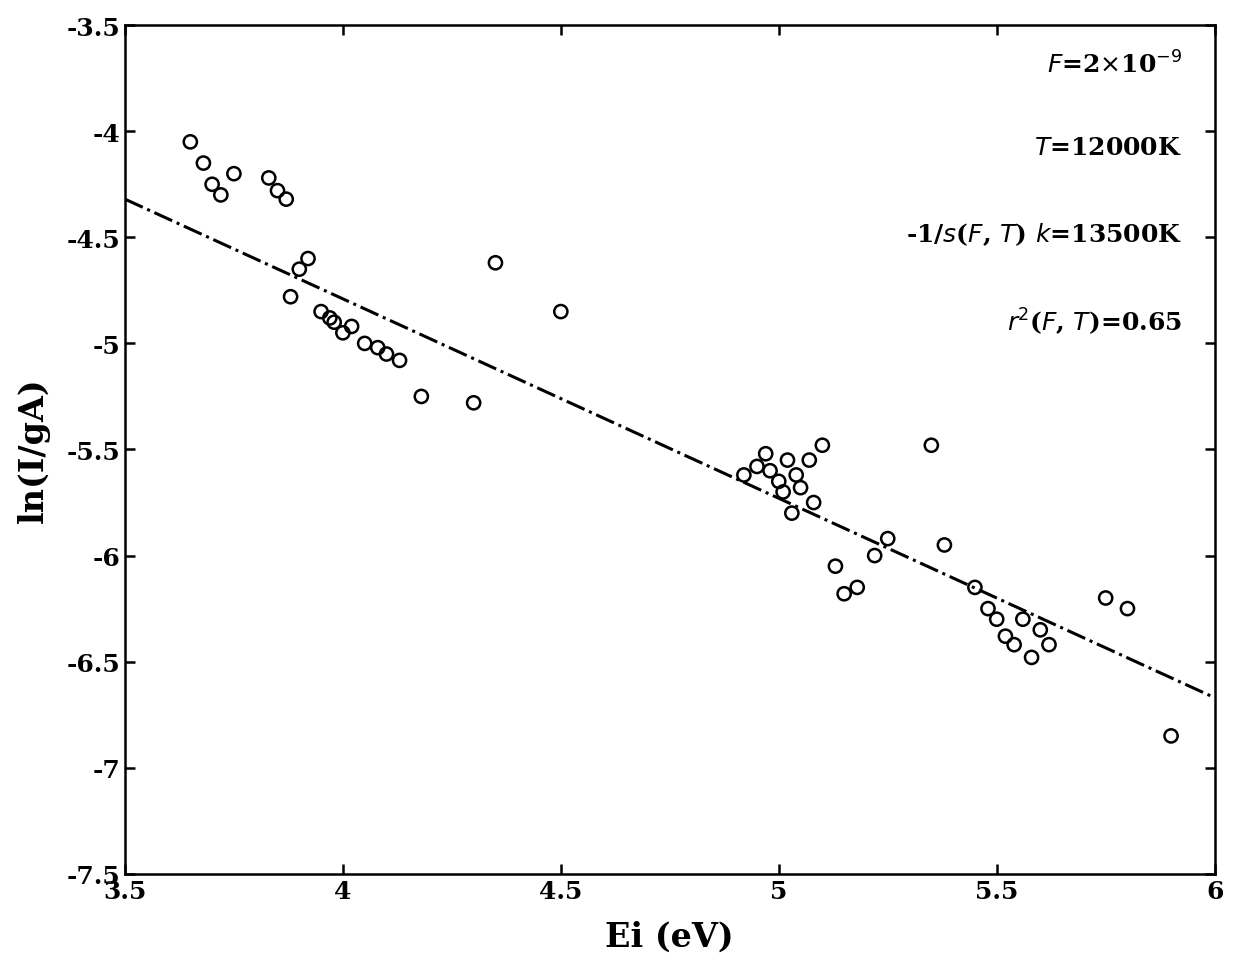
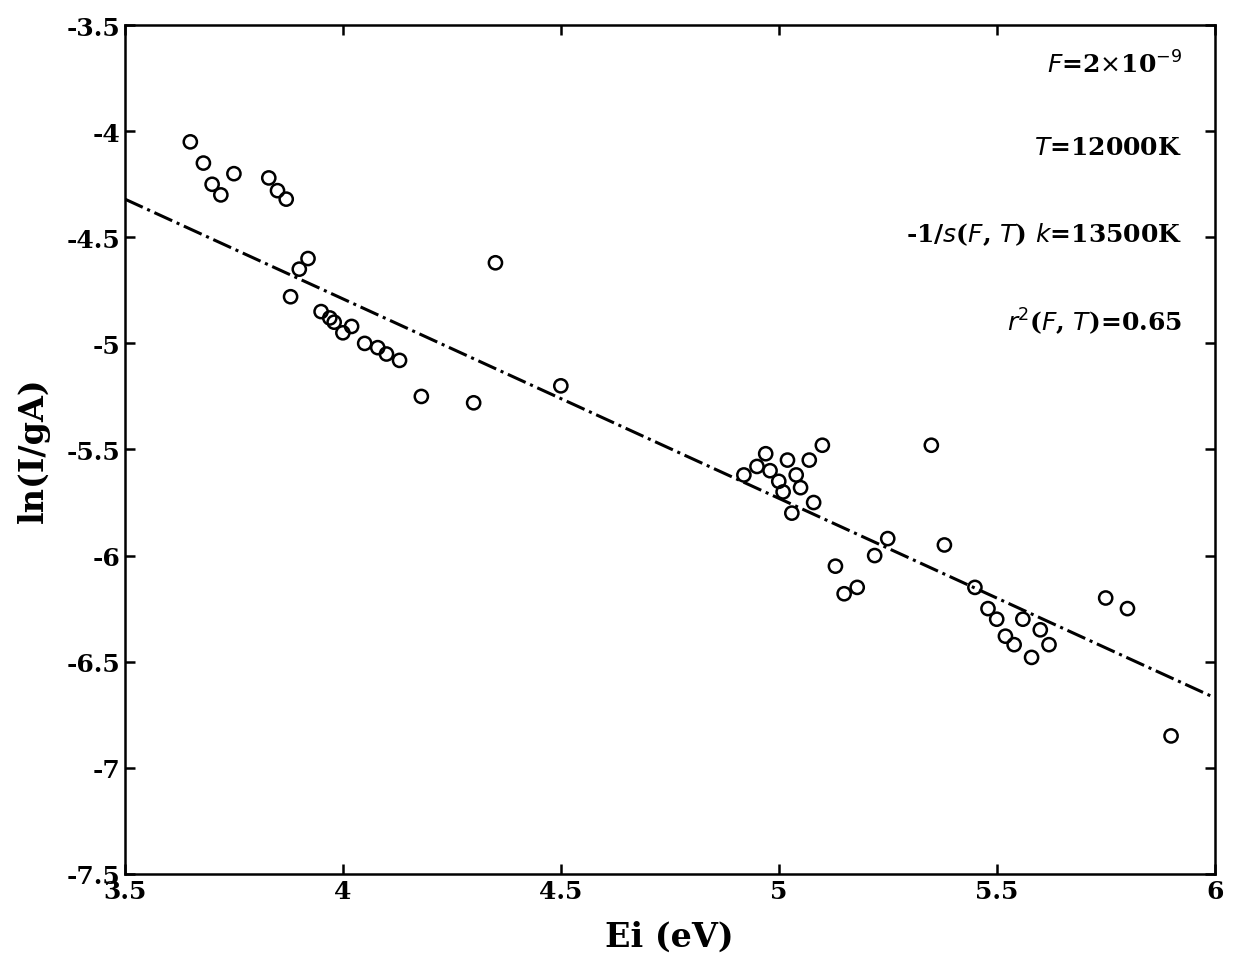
4.5: -4.85 -> -5.20
